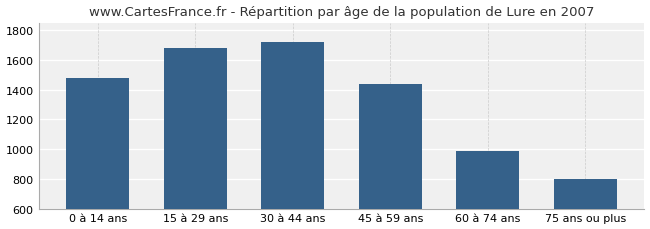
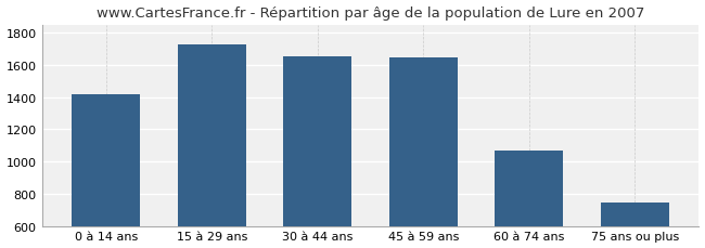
0 à 14 ans: 1480 -> 1420
15 à 29 ans: 1680 -> 1720
30 à 44 ans: 1720 -> 1660
45 à 59 ans: 1440 -> 1640
60 à 74 ans: 990 -> 1070
75 ans ou plus: 800 -> 750
